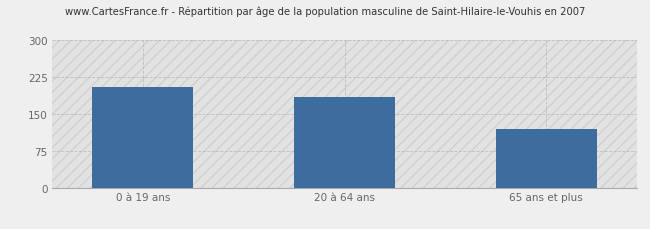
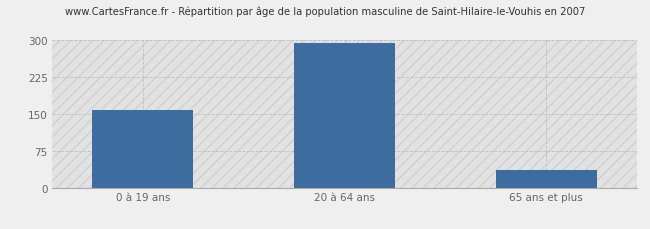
0 à 19 ans: 205 -> 158
20 à 64 ans: 185 -> 295
65 ans et plus: 120 -> 35
